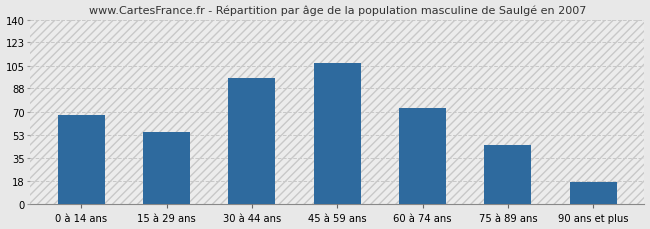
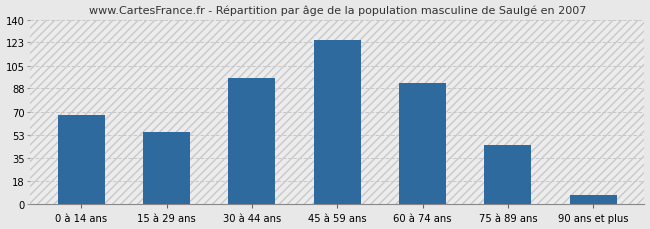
45 à 59 ans: 107 -> 125
60 à 74 ans: 73 -> 92
90 ans et plus: 17 -> 7
